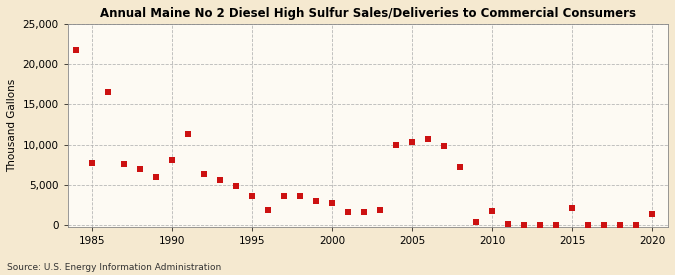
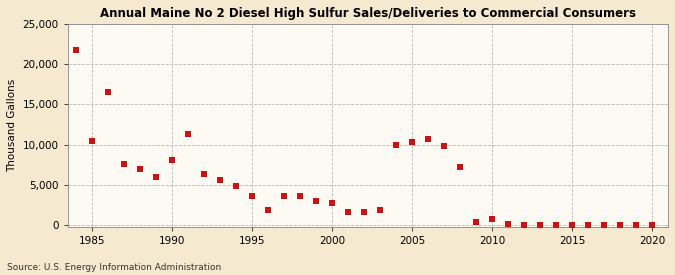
1985: 7,800 -> 10,500
2010: 1,800 -> 800
2015: 2,200 -> 100
2020: 1,400 -> 0
